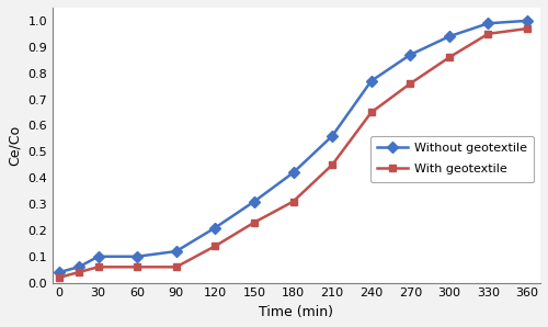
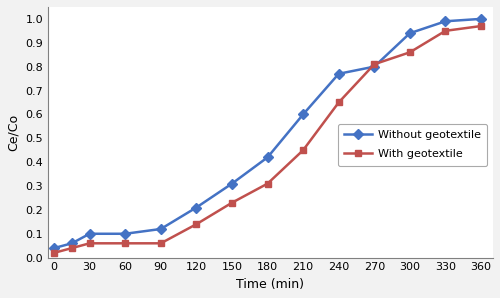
Without geotextile/210: 0.56 -> 0.60
Without geotextile/270: 0.87 -> 0.80
With geotextile/270: 0.76 -> 0.81
